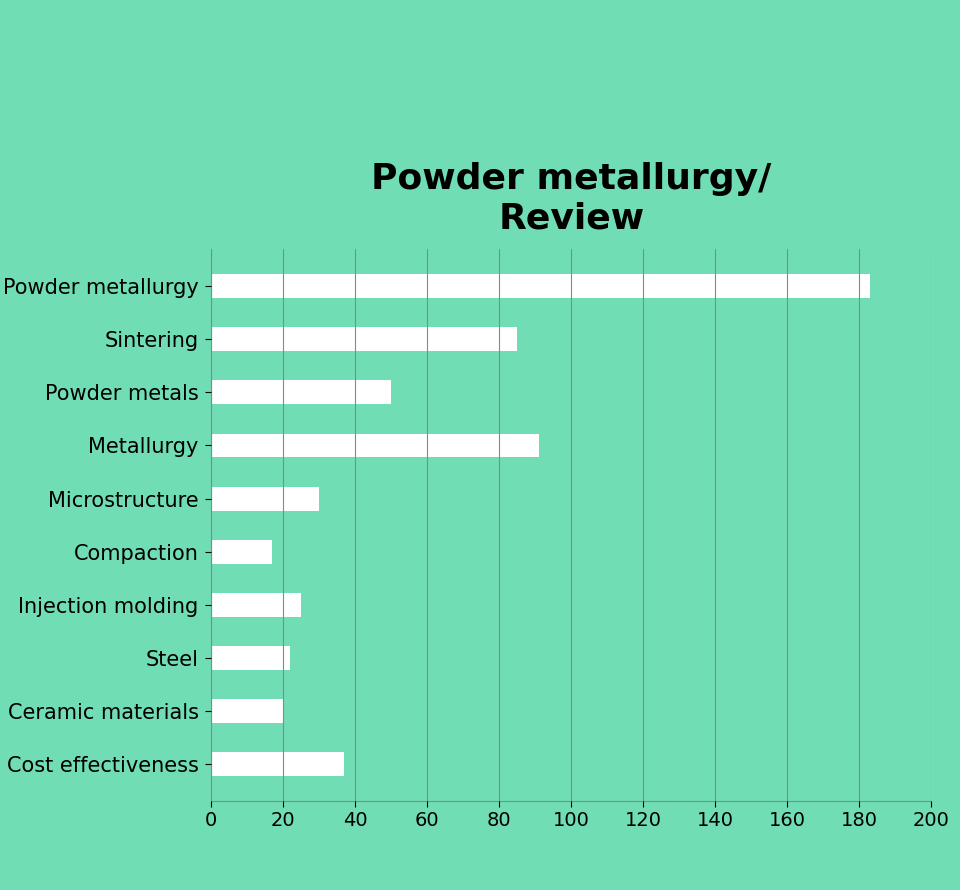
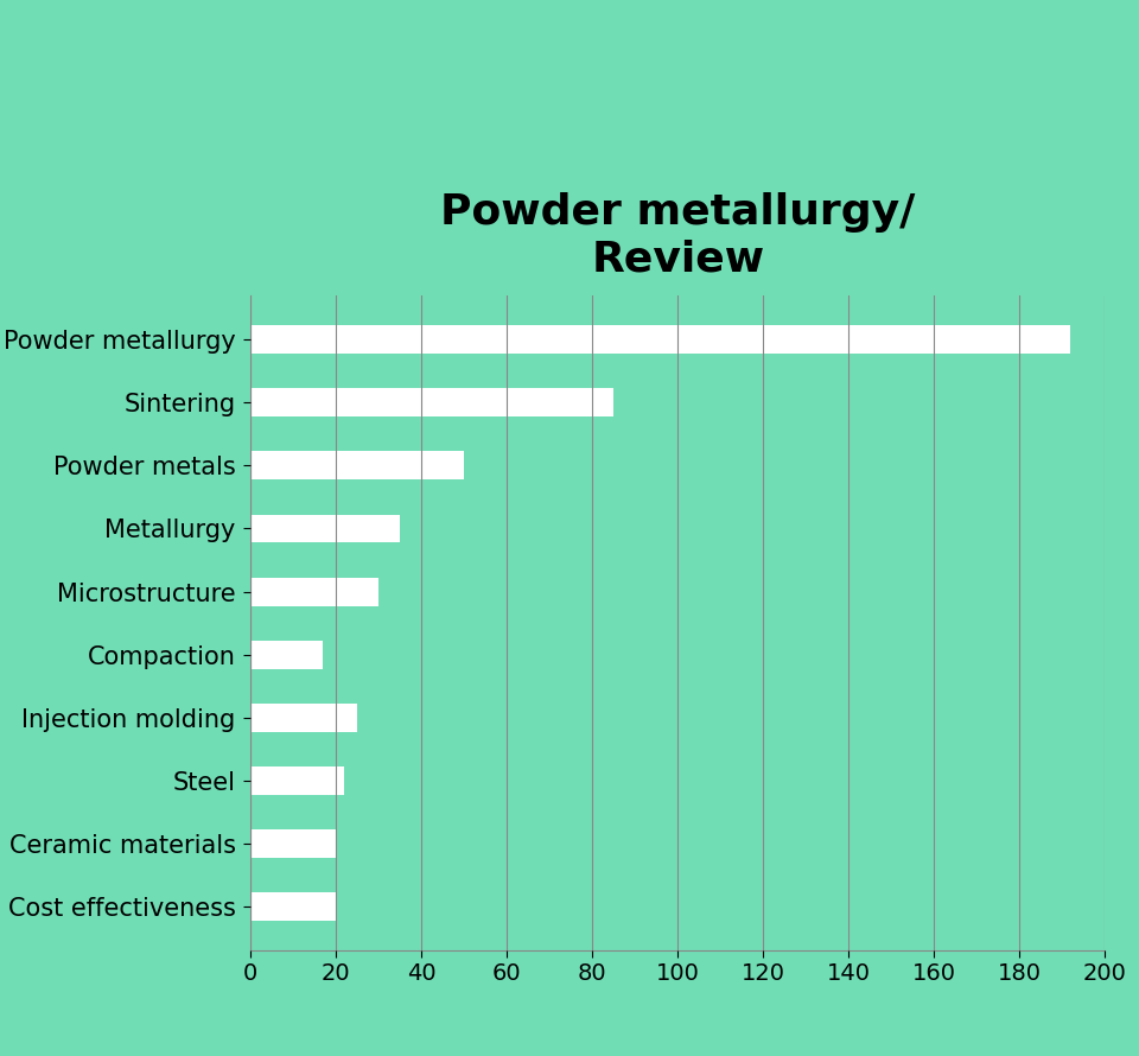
Powder metallurgy: 183 -> 192
Metallurgy: 91 -> 35
Cost effectiveness: 37 -> 20
